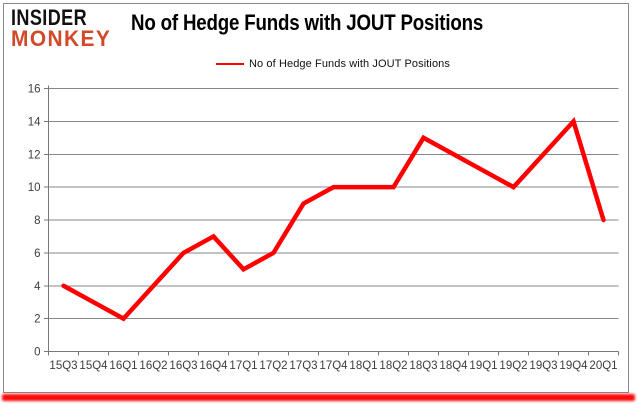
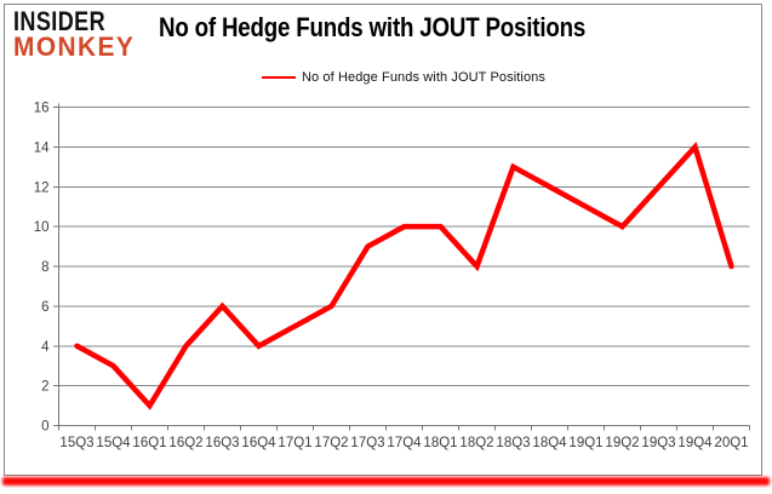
16Q1: 2 -> 1
16Q4: 7 -> 4
18Q2: 10 -> 8
